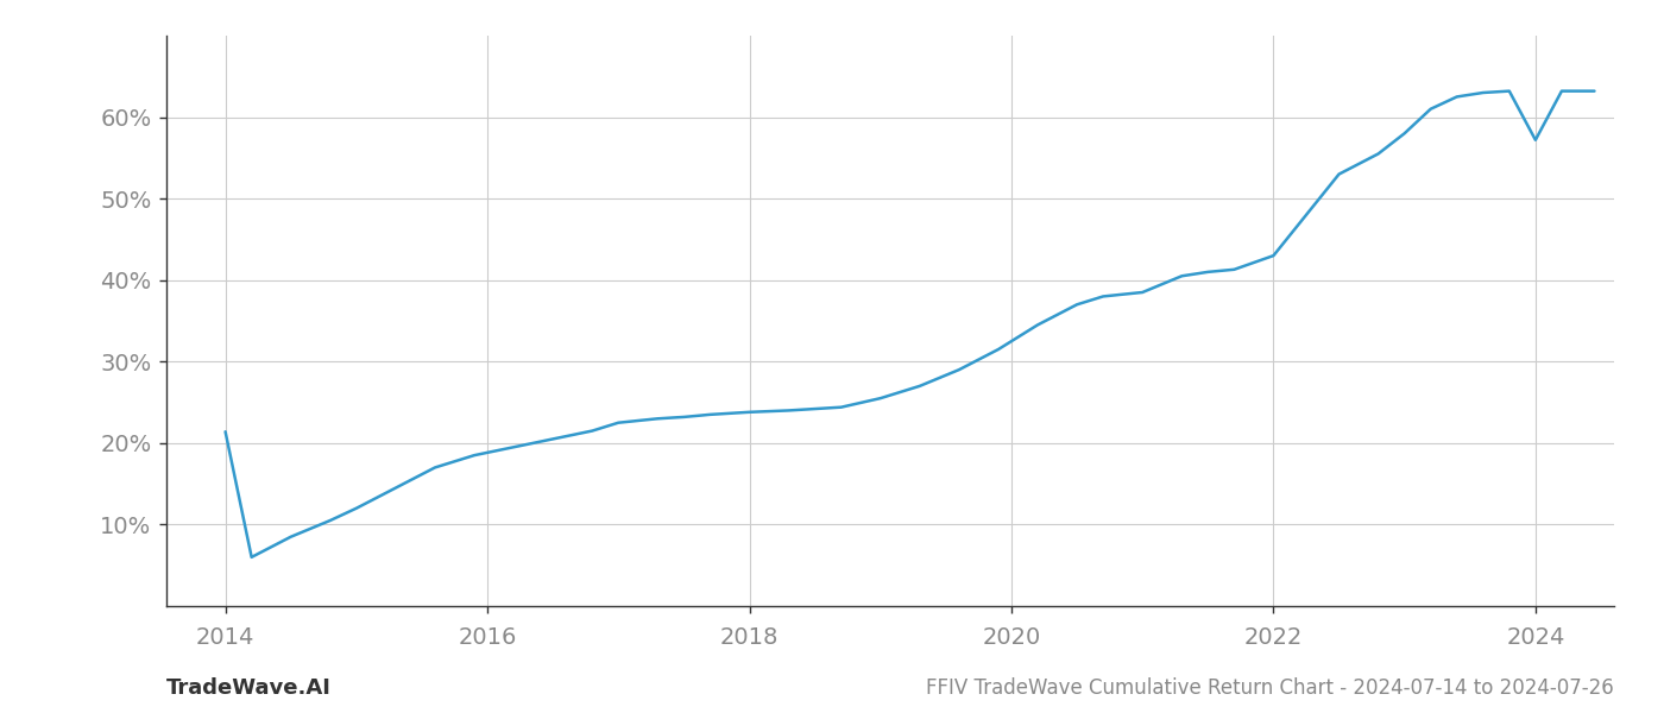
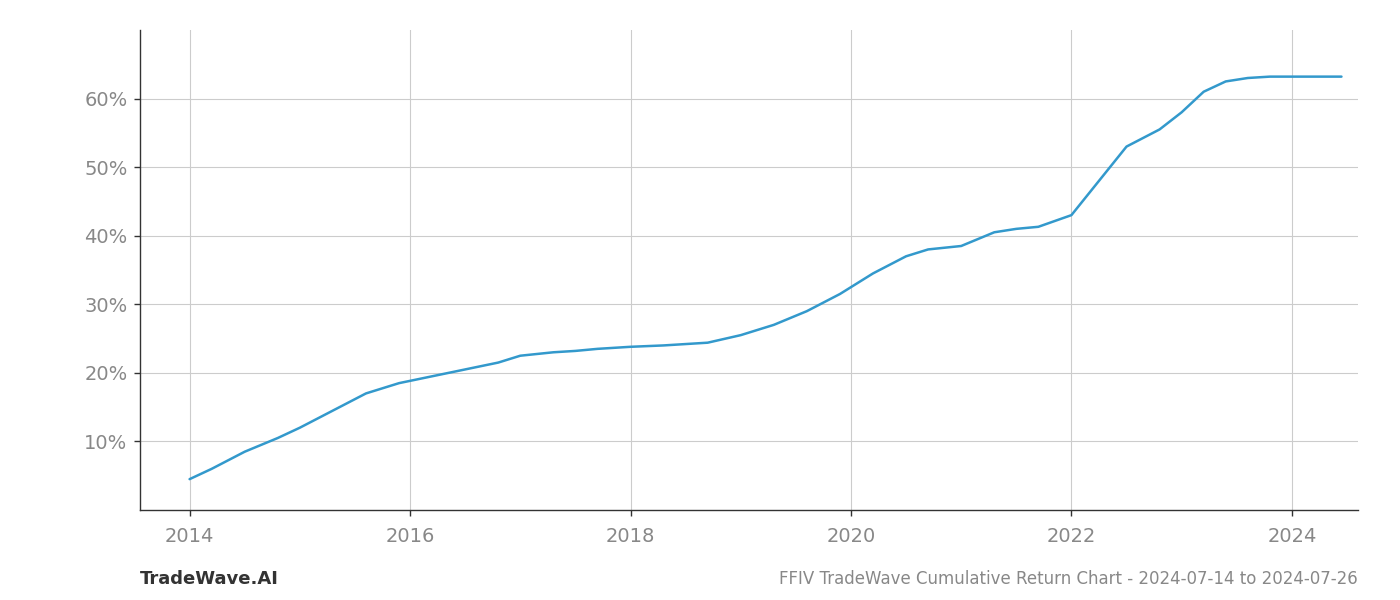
2014: 21.4% -> 4.5%
2024: 57.2% -> 63.2%
